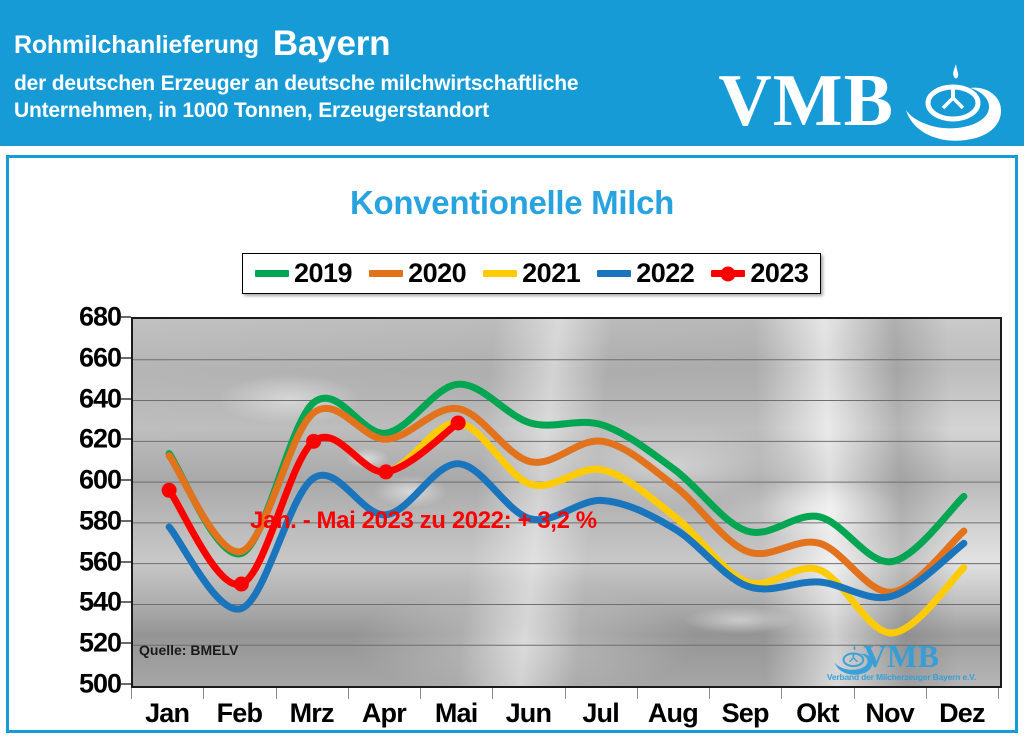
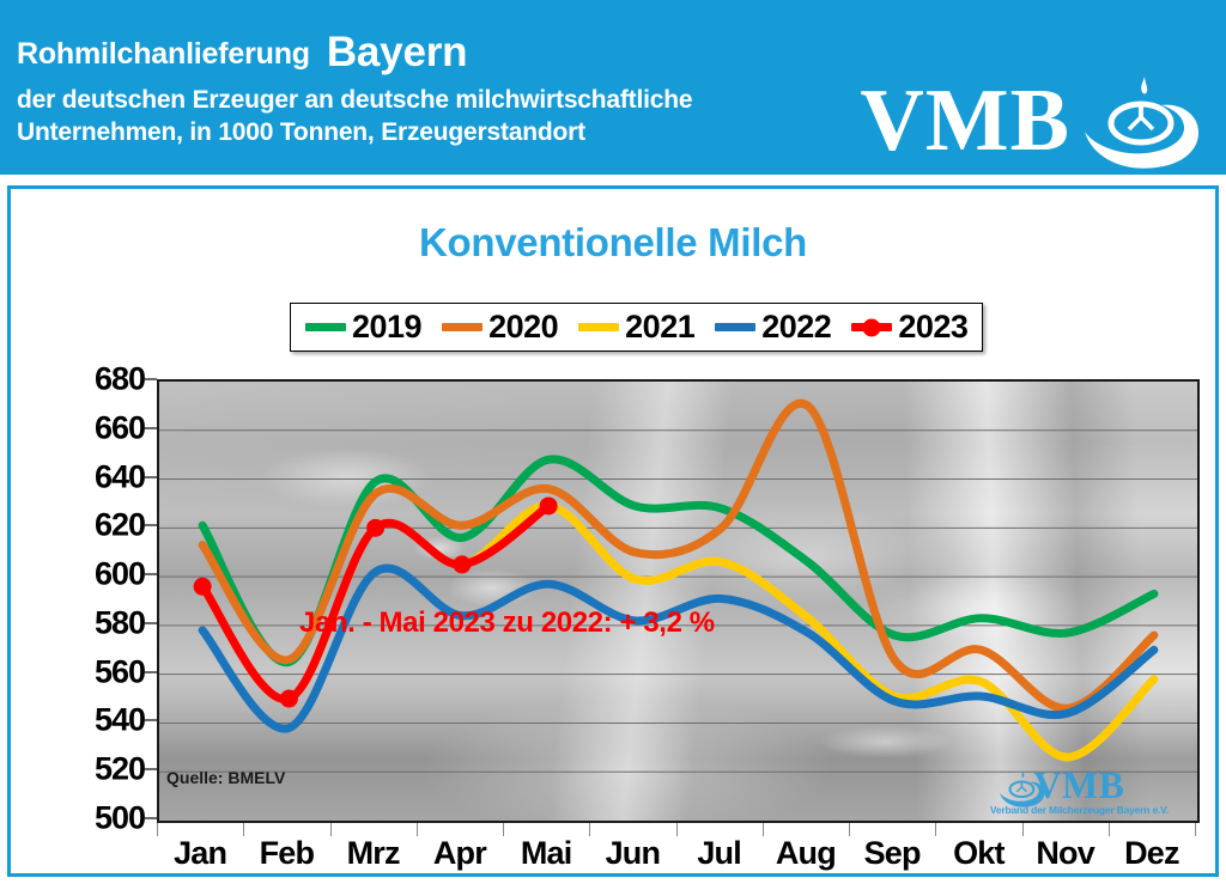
2019/Jan: 614 -> 621
2019/Apr: 624 -> 616
2022/Mai: 609 -> 597
2020/Aug: 598 -> 670
2019/Nov: 561 -> 577
